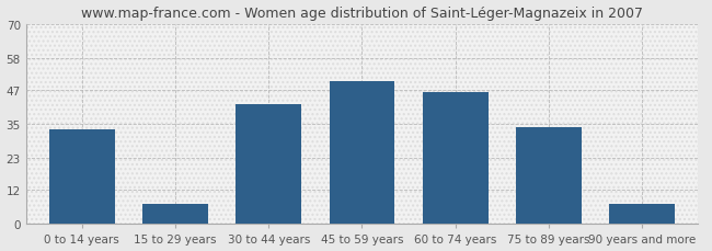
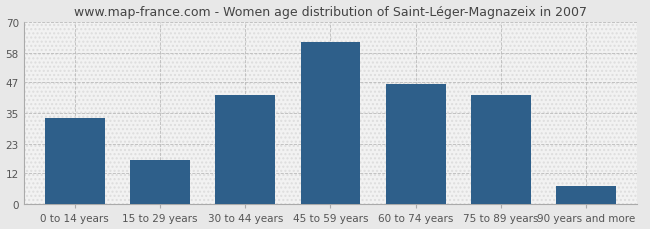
15 to 29 years: 7 -> 17
45 to 59 years: 50 -> 62
75 to 89 years: 34 -> 42
